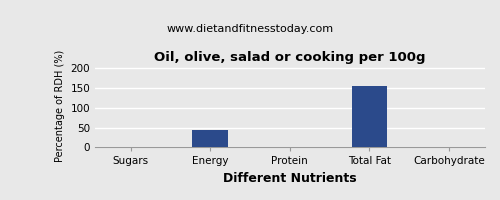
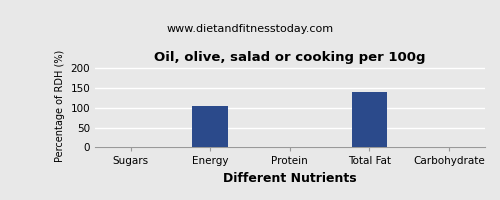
Energy: 45 -> 105
Total Fat: 155 -> 140
